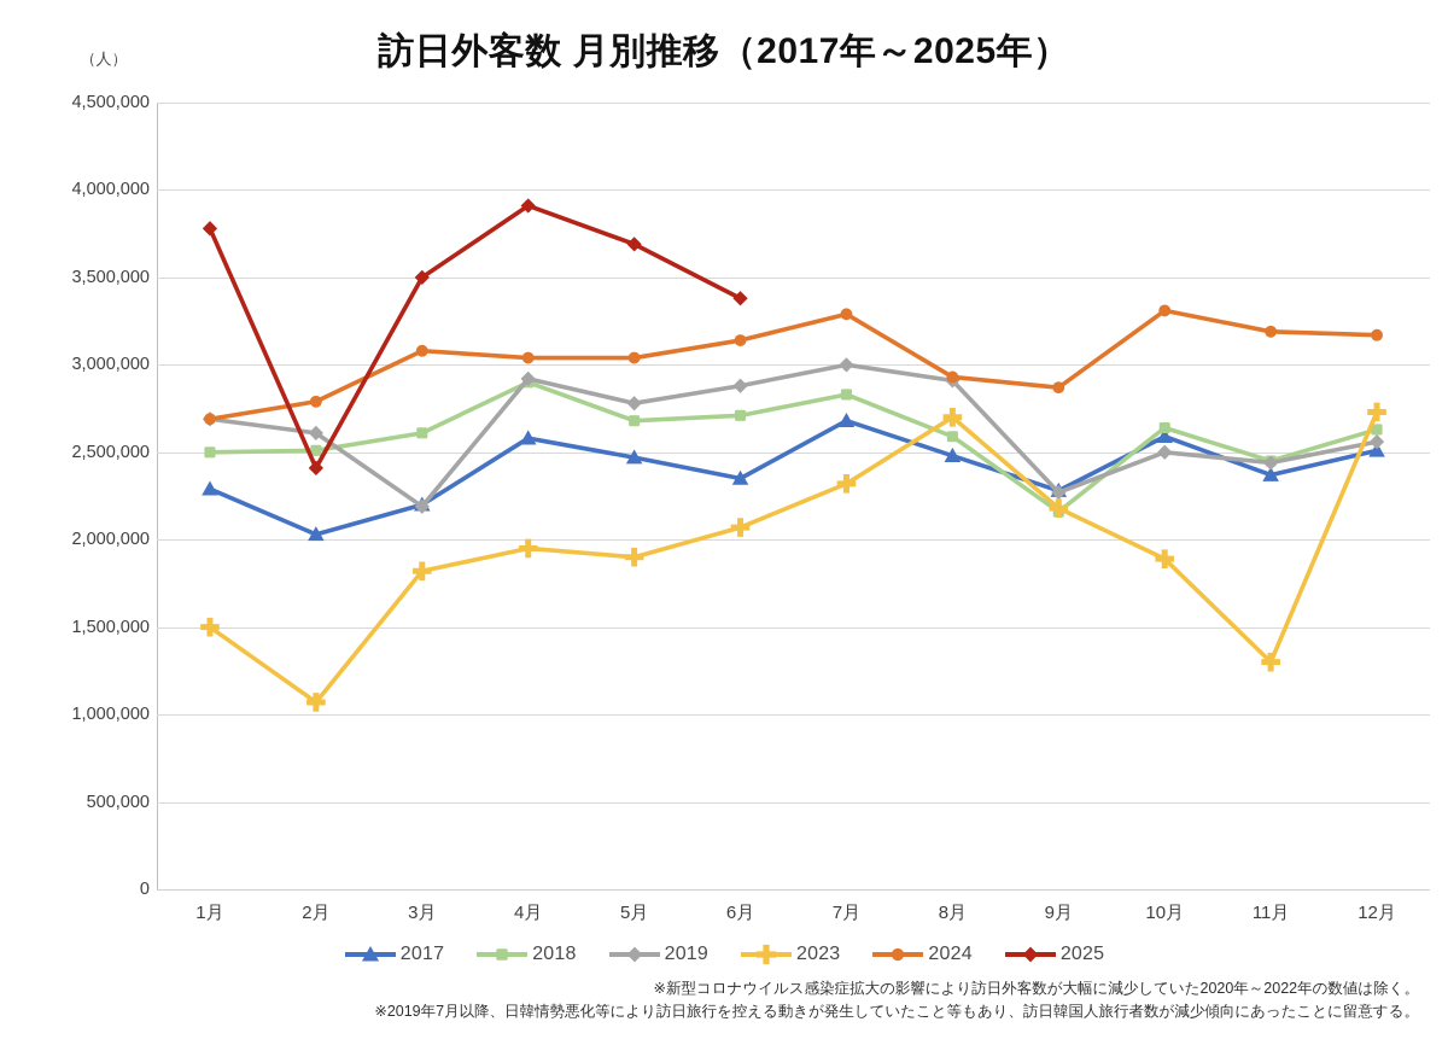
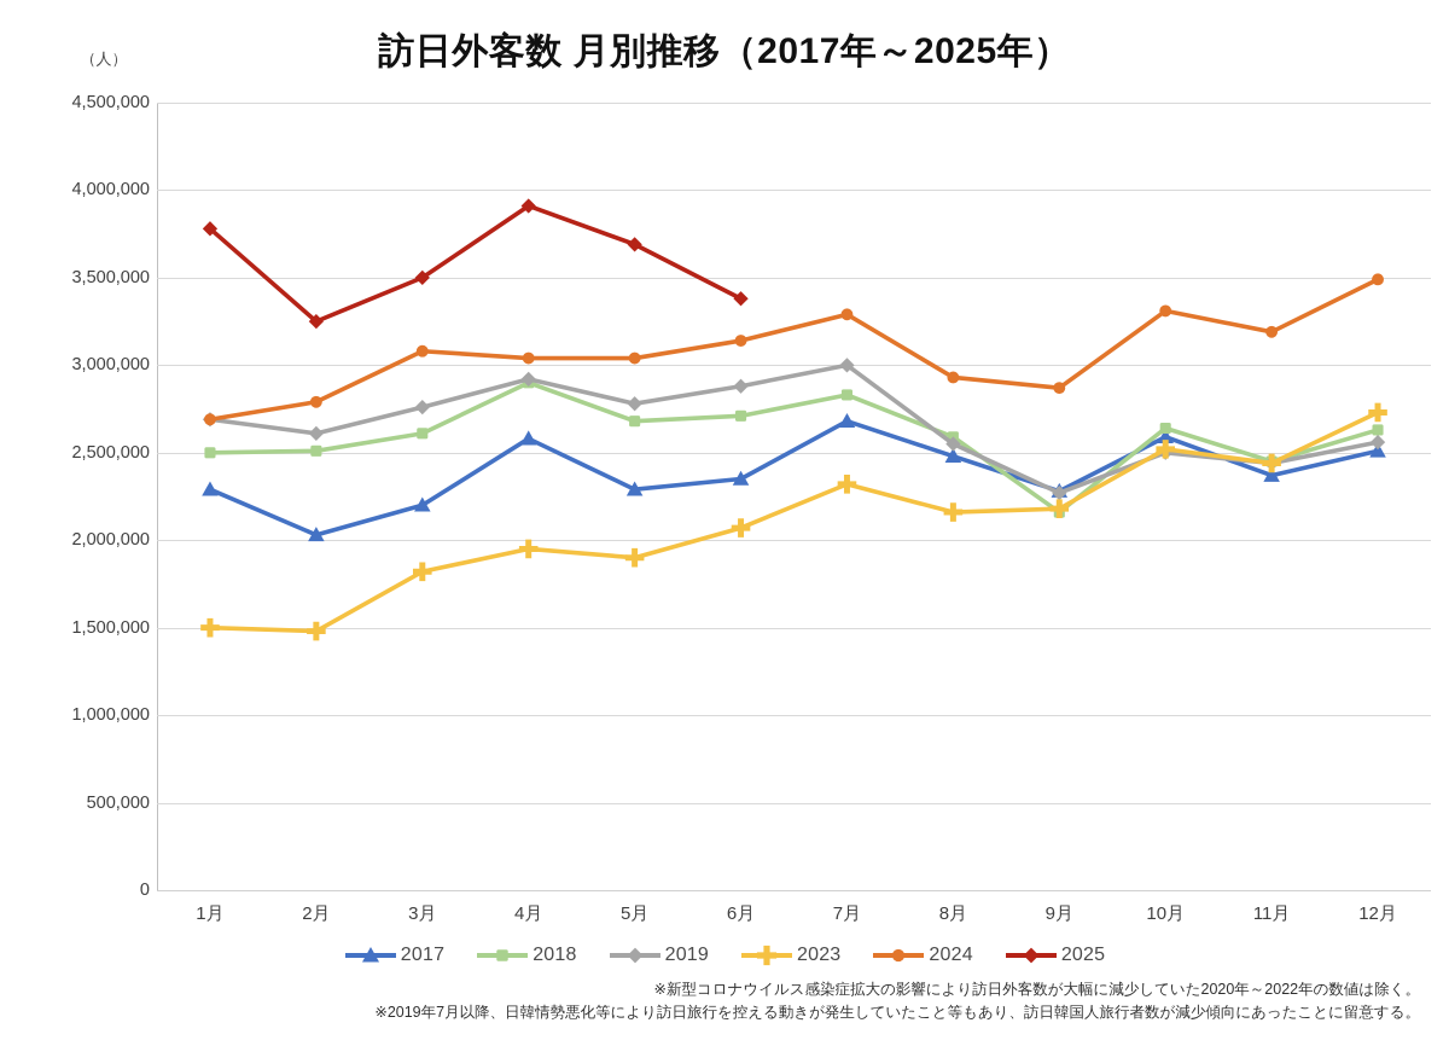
2023/2月: 1070000 -> 1480000
2025/2月: 2410000 -> 3250000
2019/3月: 2190000 -> 2760000
2017/5月: 2470000 -> 2290000
2019/8月: 2910000 -> 2550000
2023/8月: 2700000 -> 2160000
2023/10月: 1890000 -> 2520000
2023/11月: 1300000 -> 2440000
2024/12月: 3170000 -> 3490000
